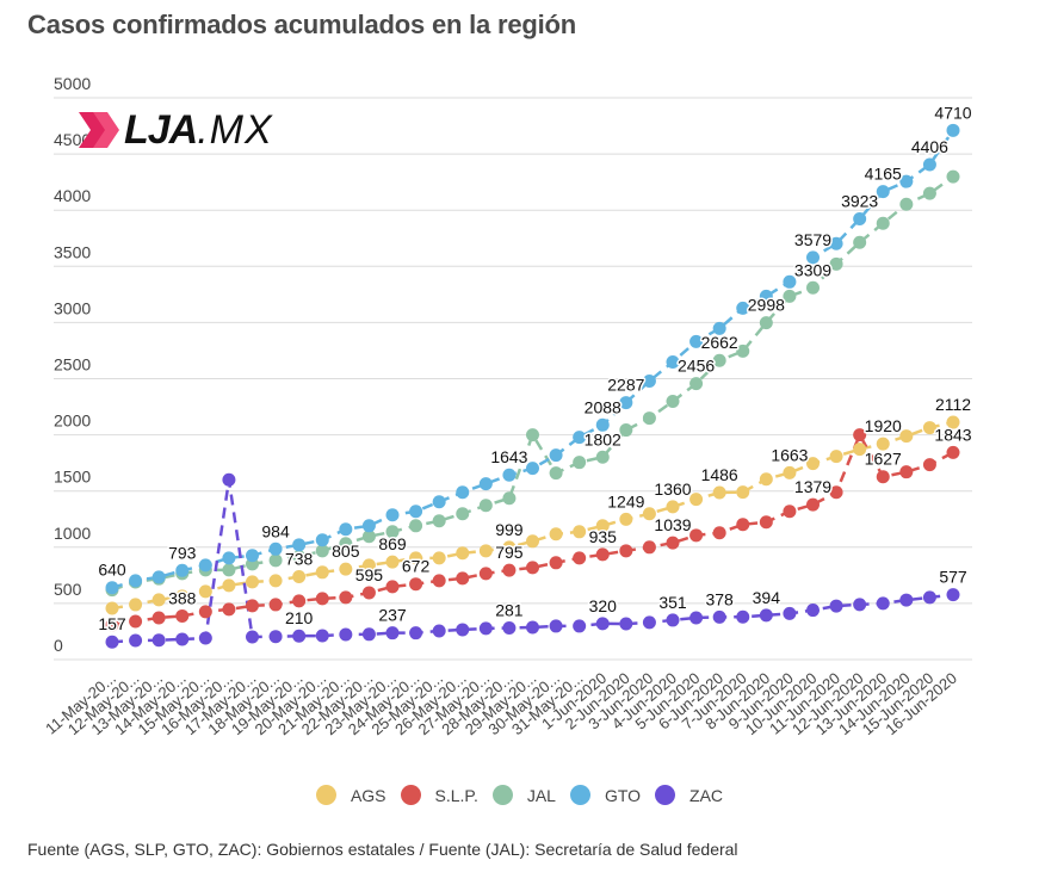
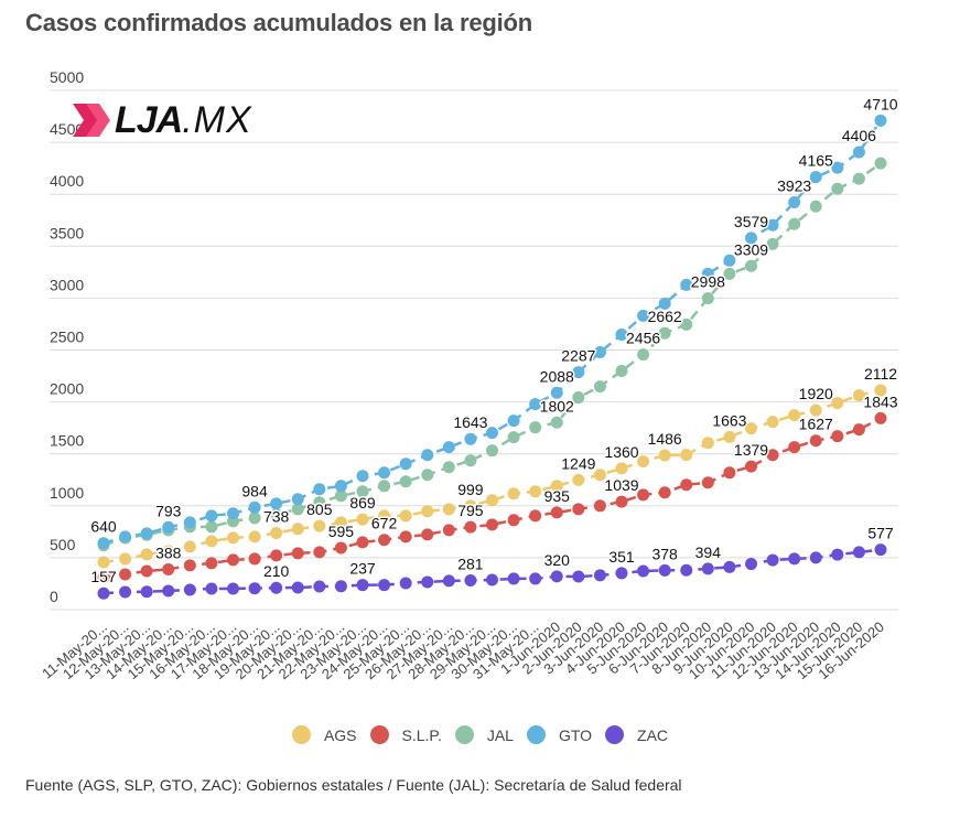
ZAC/16-May-20...: 1600 -> 200
JAL/29-May-20...: 2000 -> 1500
S.L.P./12-Jun-2020: 2000 -> 1600
